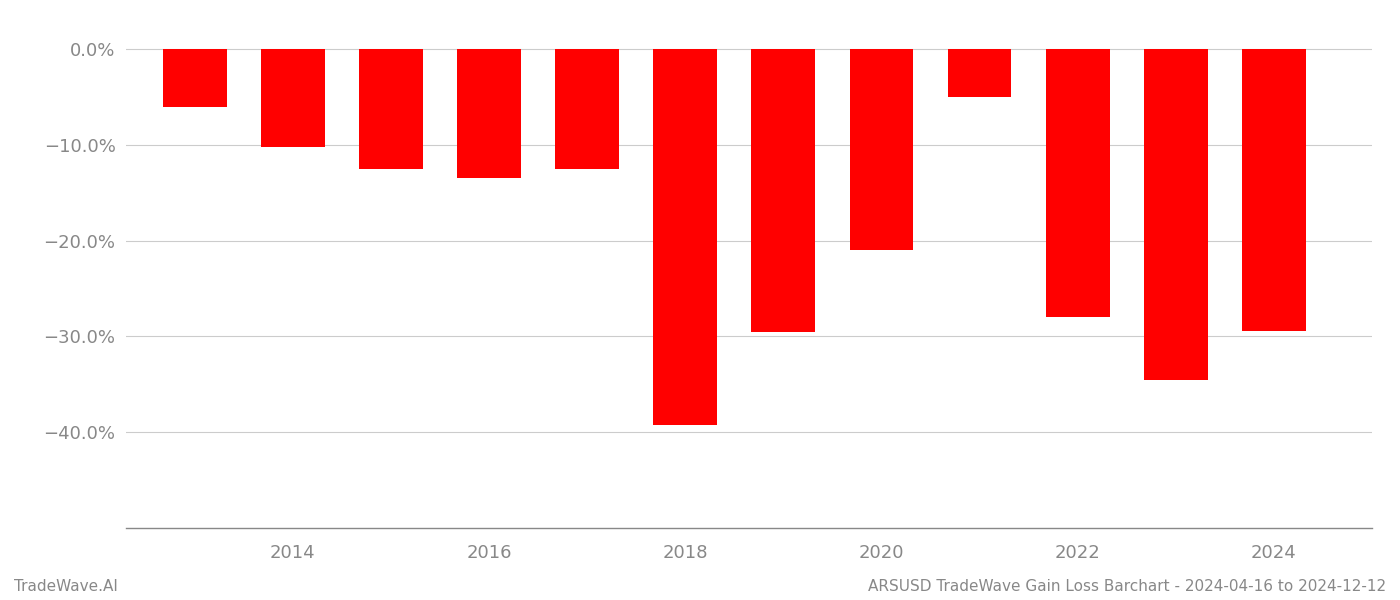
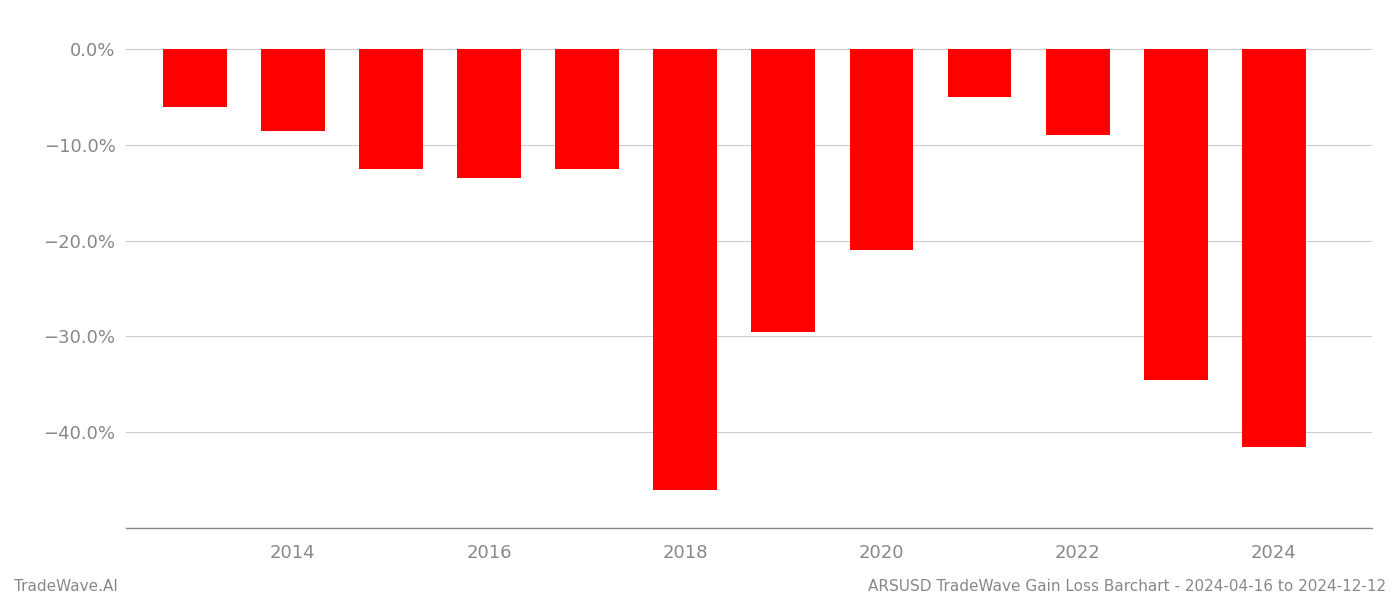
2014: -10.2% -> -8.5%
2018: -39.2% -> -46.0%
2022: -28.0% -> -9.0%
2024: -29.4% -> -41.5%
